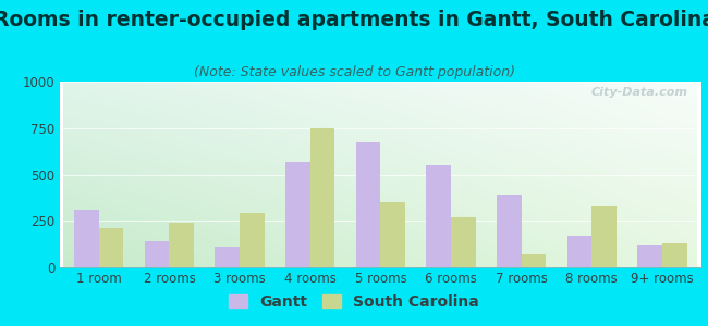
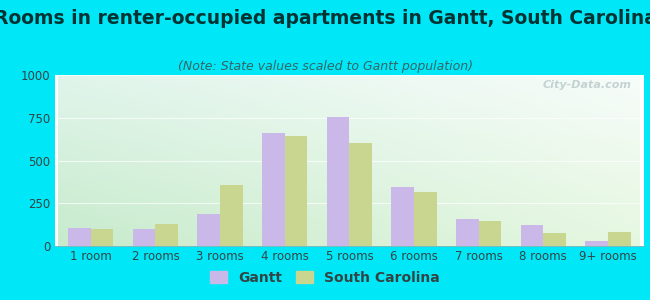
Gantt/1 room: 310 -> 100
South Carolina/1 room: 210 -> 100
Gantt/2 rooms: 140 -> 100
South Carolina/2 rooms: 240 -> 130
Gantt/3 rooms: 110 -> 190
South Carolina/3 rooms: 290 -> 360
Gantt/4 rooms: 570 -> 660
South Carolina/4 rooms: 750 -> 640
Gantt/5 rooms: 670 -> 760
South Carolina/5 rooms: 350 -> 600
Gantt/6 rooms: 550 -> 340
South Carolina/6 rooms: 270 -> 320
Gantt/7 rooms: 390 -> 160
South Carolina/7 rooms: 70 -> 140
Gantt/8 rooms: 170 -> 120
South Carolina/8 rooms: 330 -> 80
Gantt/9+ rooms: 120 -> 30
South Carolina/9+ rooms: 130 -> 80
